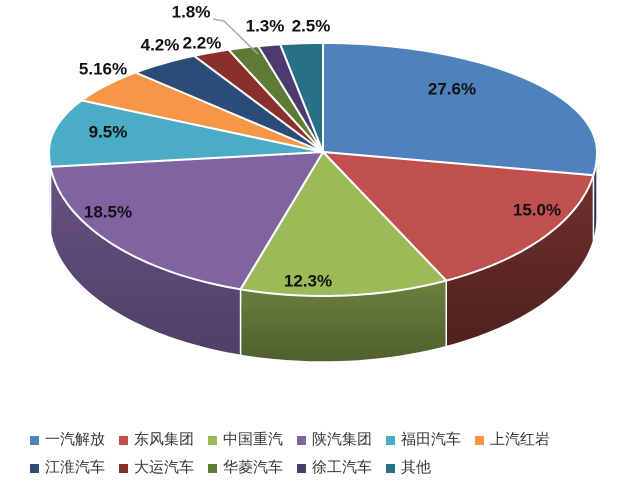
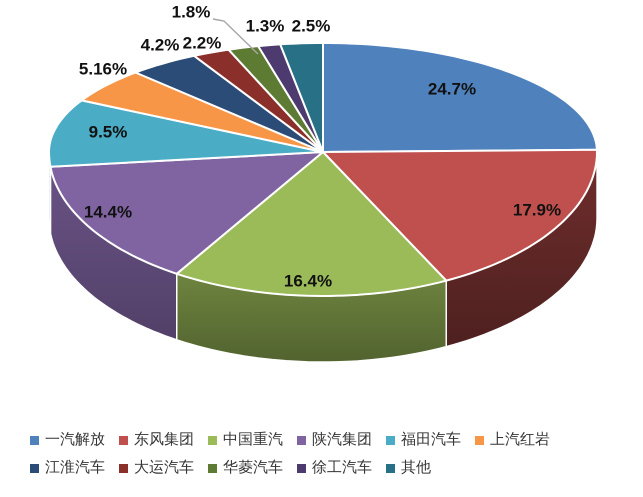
一汽解放: 27.6% -> 24.7%
东风集团: 15.0% -> 17.9%
中国重汽: 12.3% -> 16.4%
陕汽集团: 18.5% -> 14.4%
